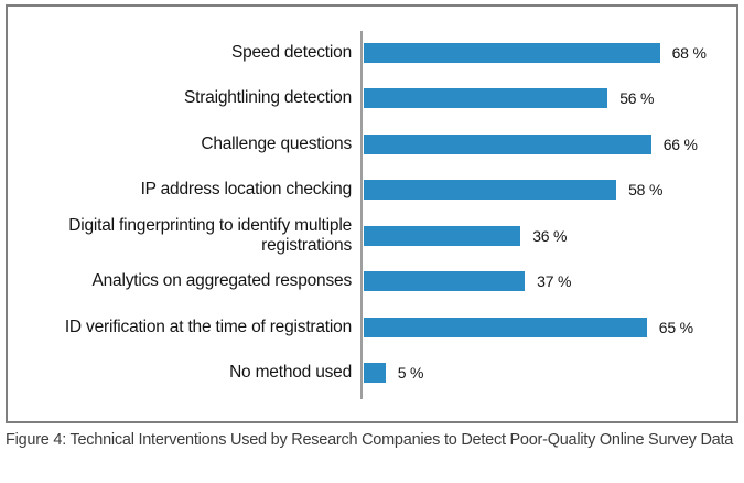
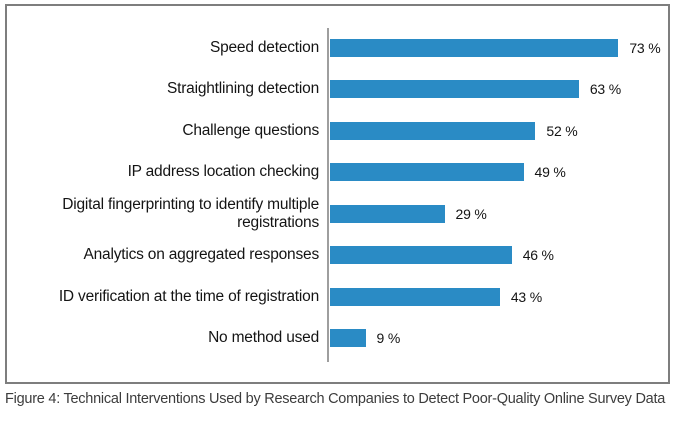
Speed detection: 68 -> 73
Straightlining detection: 56 -> 63
Challenge questions: 66 -> 52
IP address location checking: 58 -> 49
Digital fingerprinting to identify multiple registrations: 36 -> 29
Analytics on aggregated responses: 37 -> 46
ID verification at the time of registration: 65 -> 43
No method used: 5 -> 9
